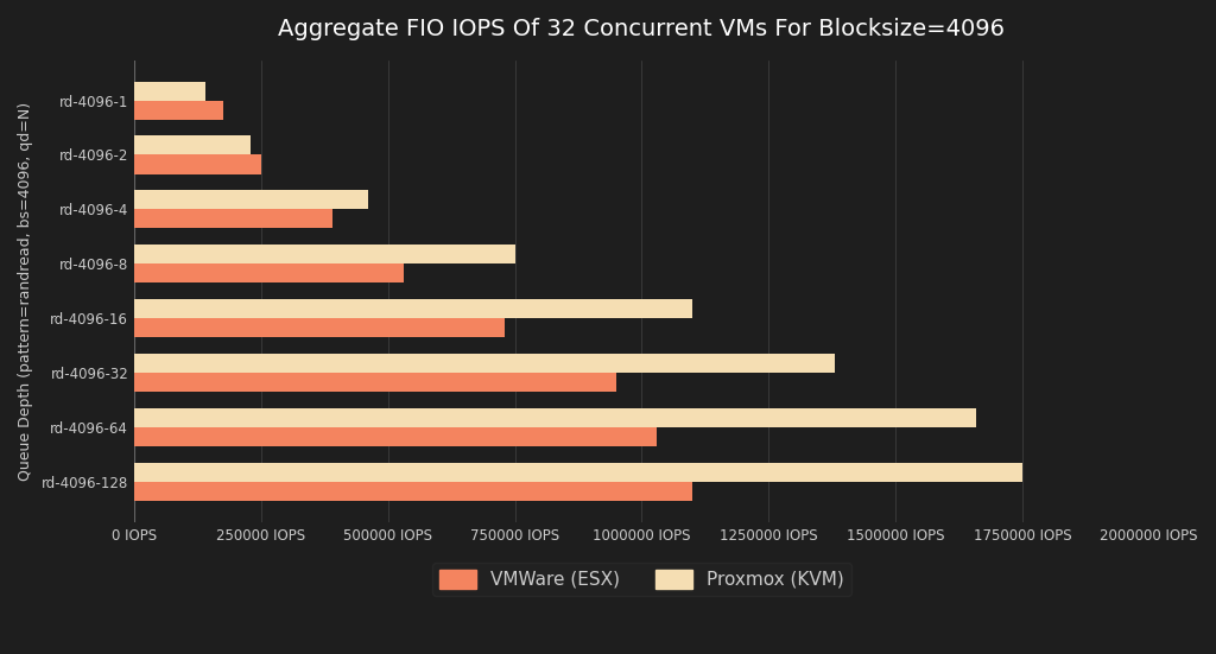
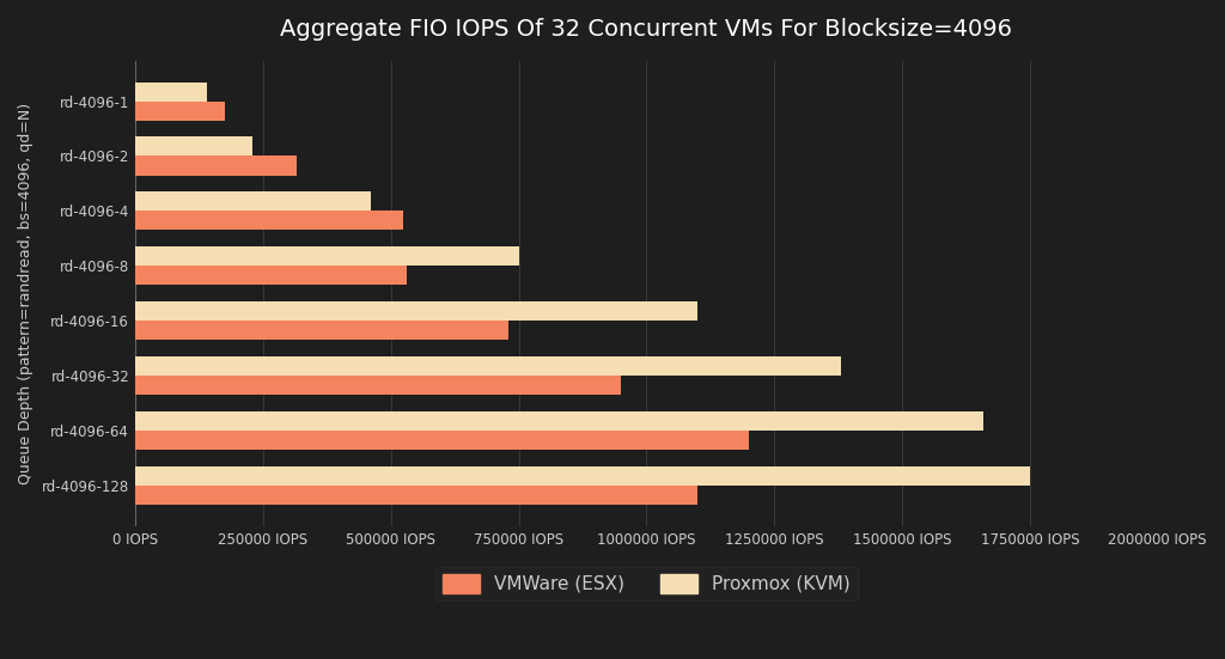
VMWare (ESX)/rd-4096-2: 250000 IOPS -> 315000 IOPS
VMWare (ESX)/rd-4096-4: 390000 IOPS -> 525000 IOPS
VMWare (ESX)/rd-4096-64: 1030000 IOPS -> 1200000 IOPS
